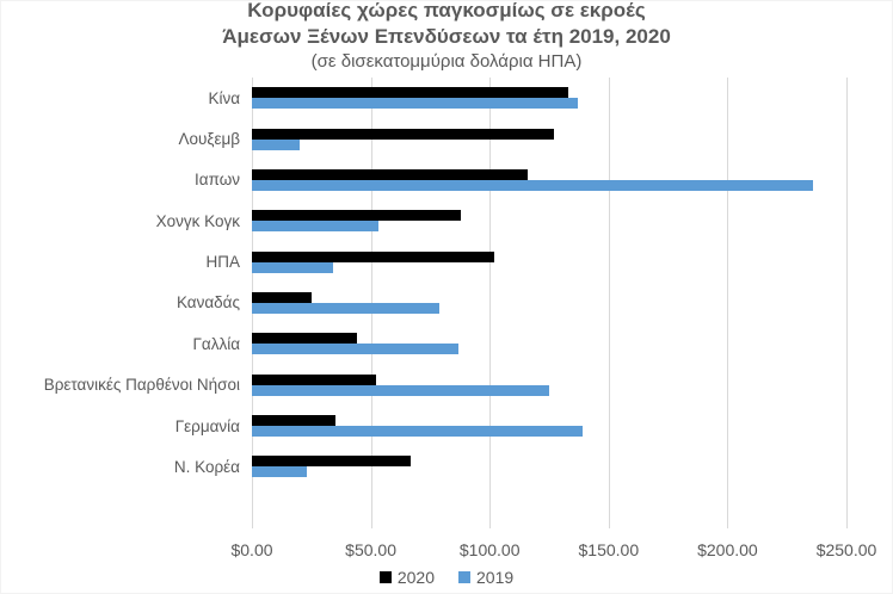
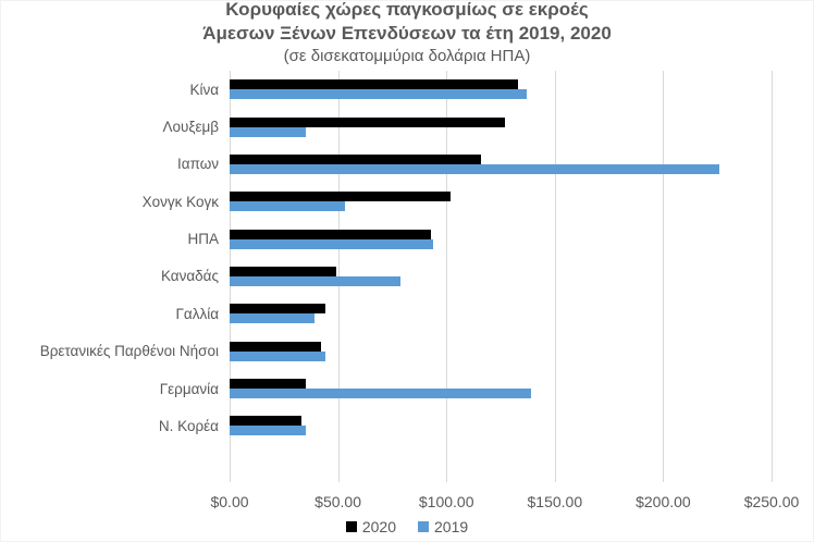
2019/Λουξεμβ: $20 -> $35
2019/Ιαπων: $236 -> $226
2020/Χονγκ Κογκ: $88 -> $102
2020/ΗΠΑ: $102 -> $93
2019/ΗΠΑ: $34 -> $94
2020/Καναδάς: $25 -> $49
2019/Γαλλία: $87 -> $39
2020/Βρετανικές Παρθένοι Νήσοι: $52 -> $42
2019/Βρετανικές Παρθένοι Νήσοι: $125 -> $44
2020/Ν. Κορέα: $67 -> $33
2019/Ν. Κορέα: $23 -> $35
